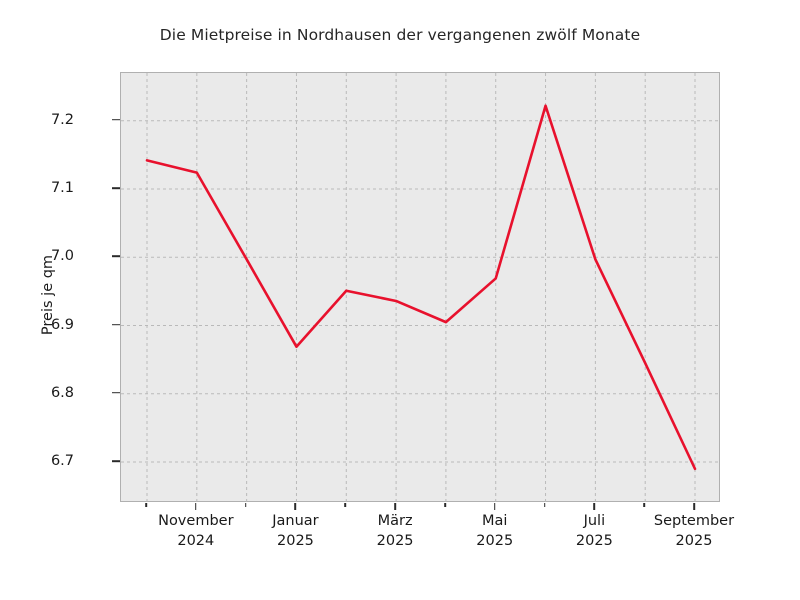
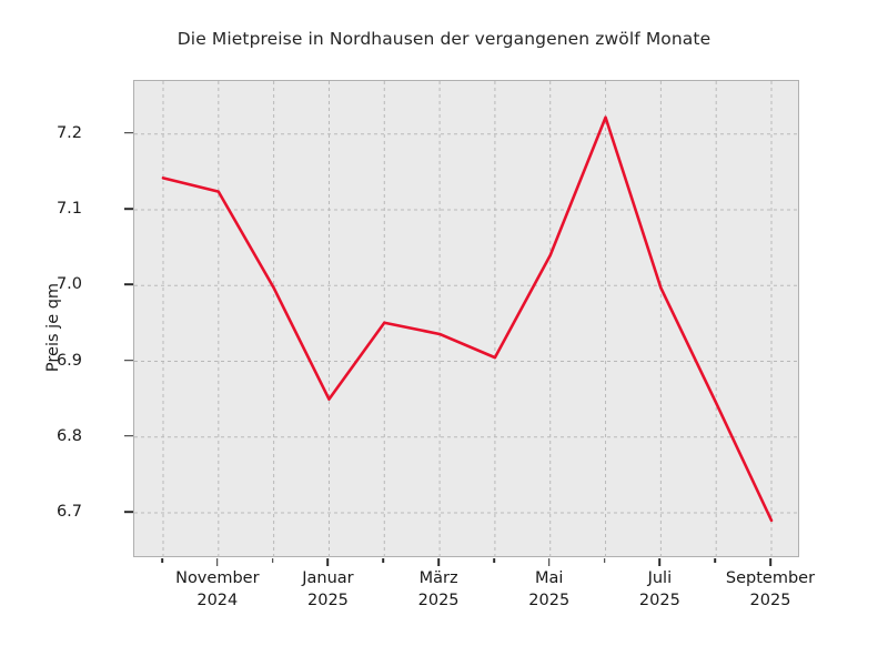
Januar 2025: 6.87 -> 6.85
Mai 2025: 6.97 -> 7.04
